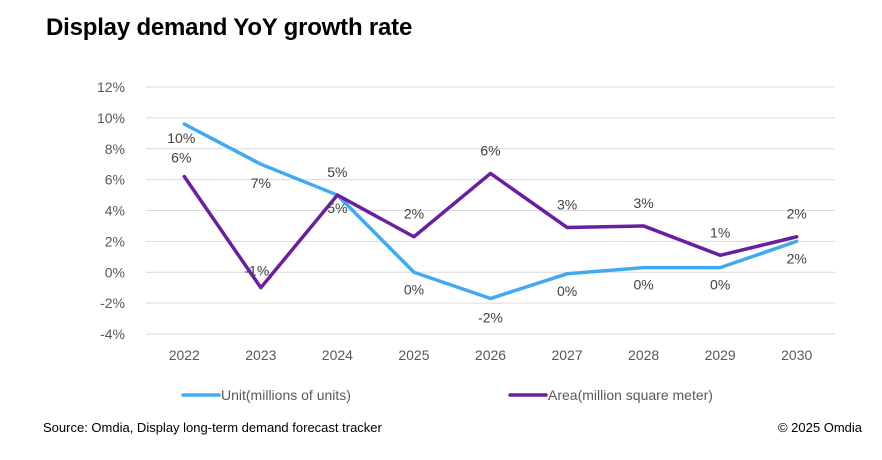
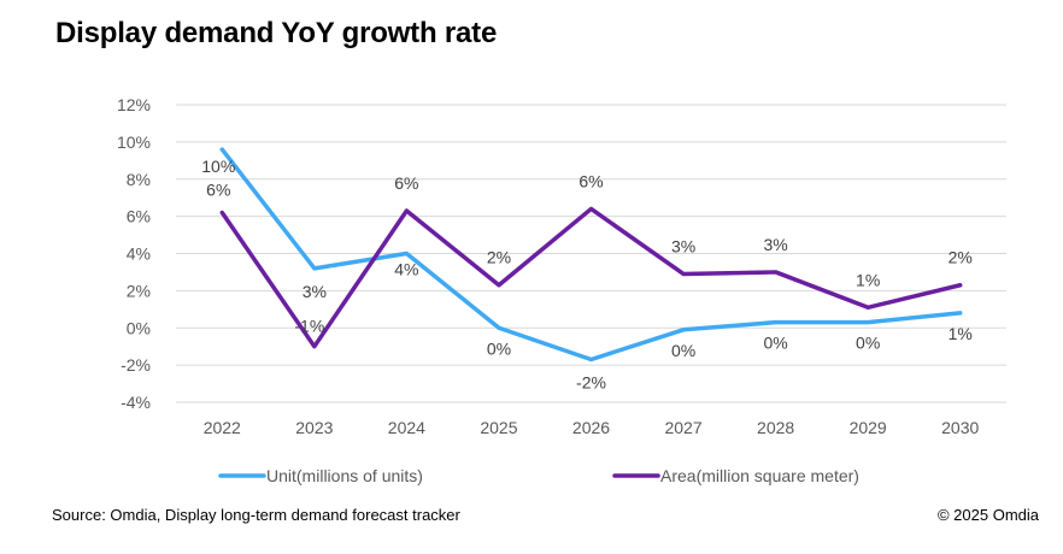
Unit(millions of units)/2023: 7% -> 3%
Unit(millions of units)/2024: 5% -> 4%
Area(million square meter)/2024: 5% -> 6%
Unit(millions of units)/2030: 2% -> 1%
